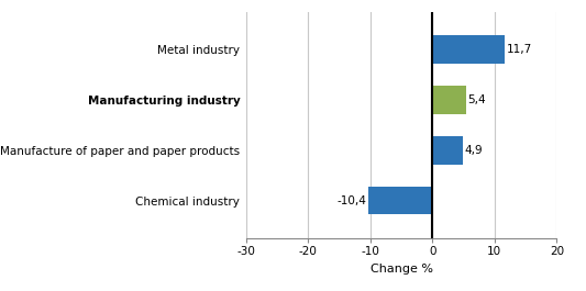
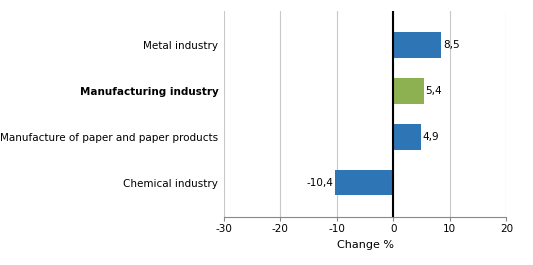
Metal industry: 11,7 -> 8,5
